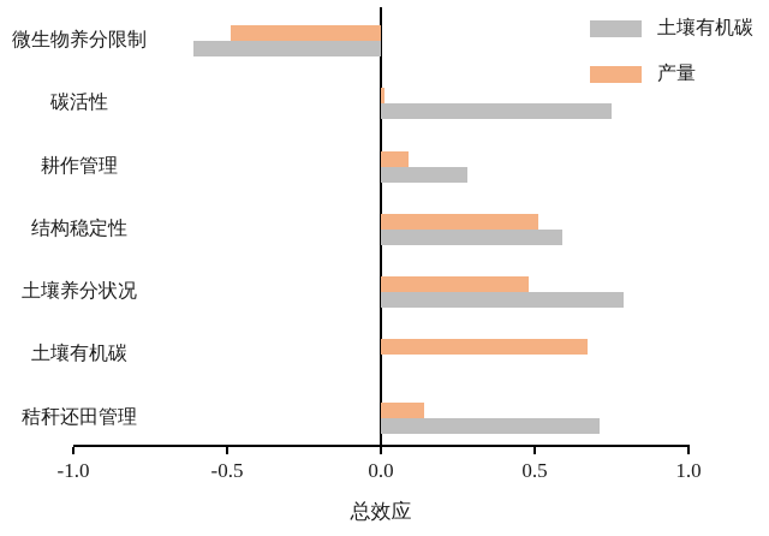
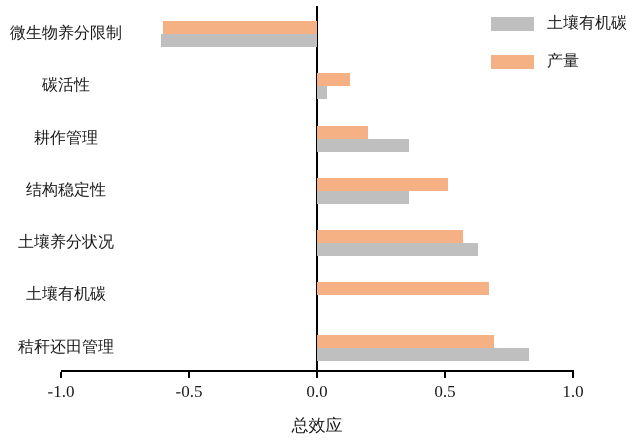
产量/微生物养分限制: -0.49 -> -0.60
产量/碳活性: 0.01 -> 0.13
土壤有机碳/碳活性: 0.75 -> 0.04
产量/耕作管理: 0.09 -> 0.20
土壤有机碳/耕作管理: 0.28 -> 0.36
土壤有机碳/结构稳定性: 0.59 -> 0.36
产量/土壤养分状况: 0.48 -> 0.57
土壤有机碳/土壤养分状况: 0.79 -> 0.63
产量/秸秆还田管理: 0.14 -> 0.69
土壤有机碳/秸秆还田管理: 0.71 -> 0.83
